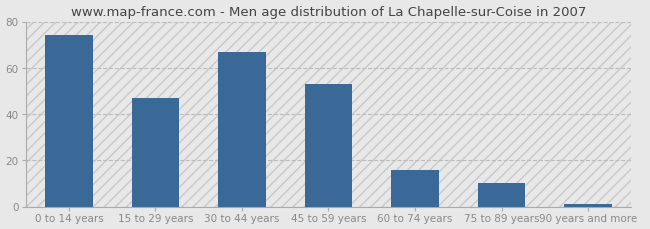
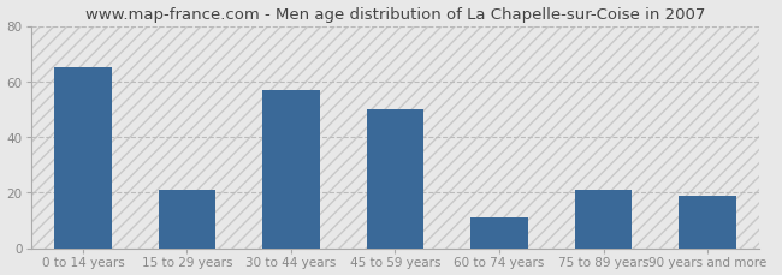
0 to 14 years: 74 -> 65
15 to 29 years: 47 -> 21
30 to 44 years: 67 -> 57
45 to 59 years: 53 -> 50
60 to 74 years: 16 -> 11
75 to 89 years: 10 -> 21
90 years and more: 1 -> 19
